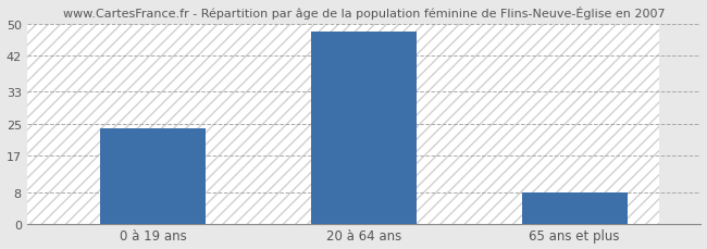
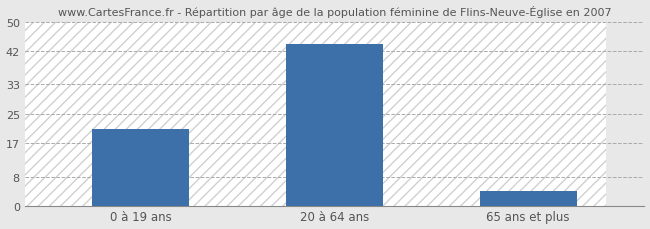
0 à 19 ans: 24 -> 21
20 à 64 ans: 48 -> 44
65 ans et plus: 8 -> 4
